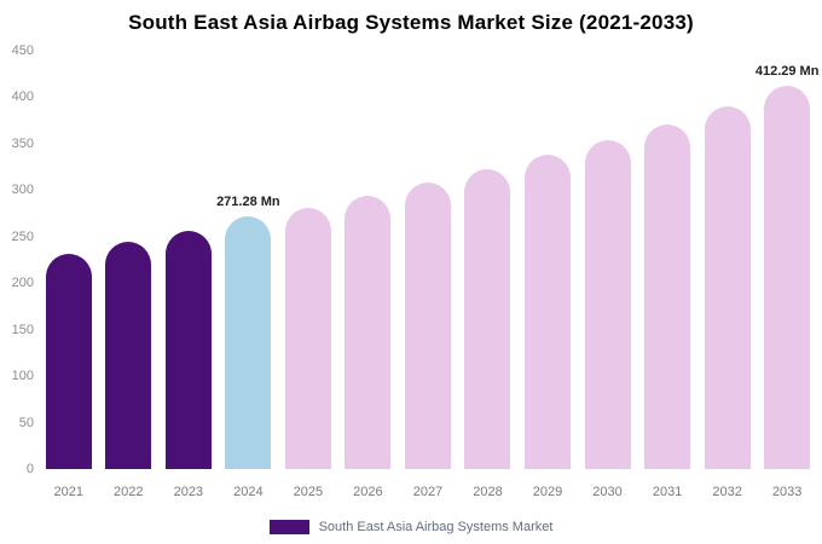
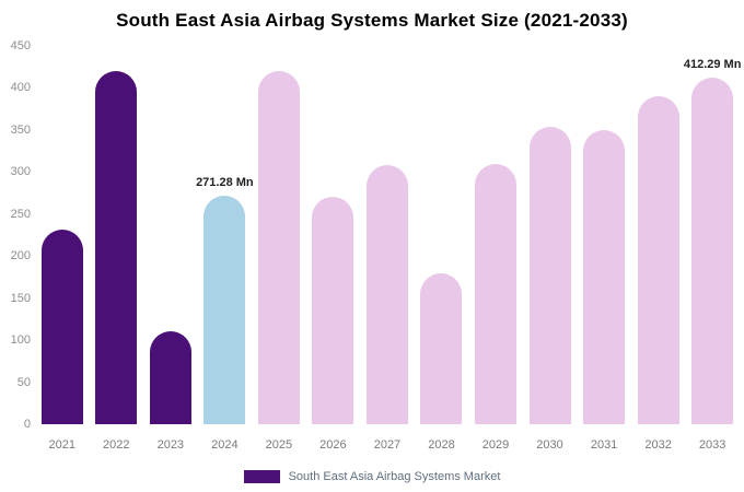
2022: 240 -> 420
2023: 260 -> 110
2025: 280 -> 420
2026: 290 -> 270
2028: 320 -> 180
2029: 340 -> 310
2031: 370 -> 350
